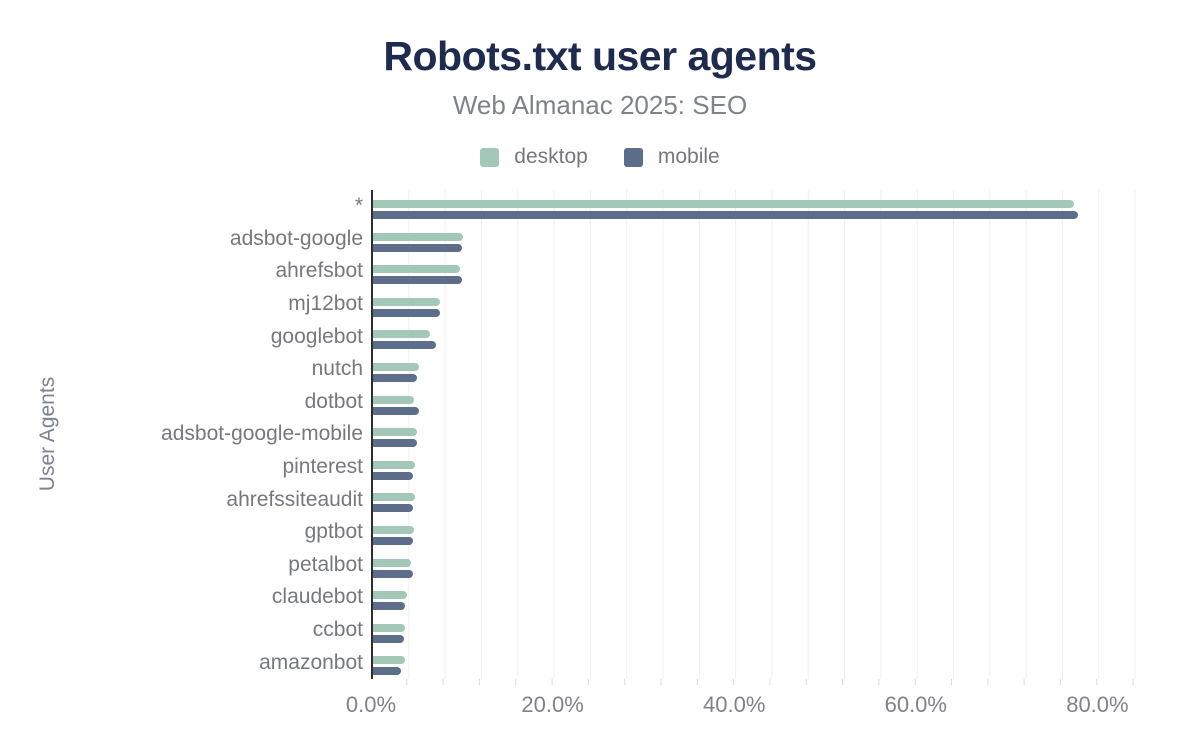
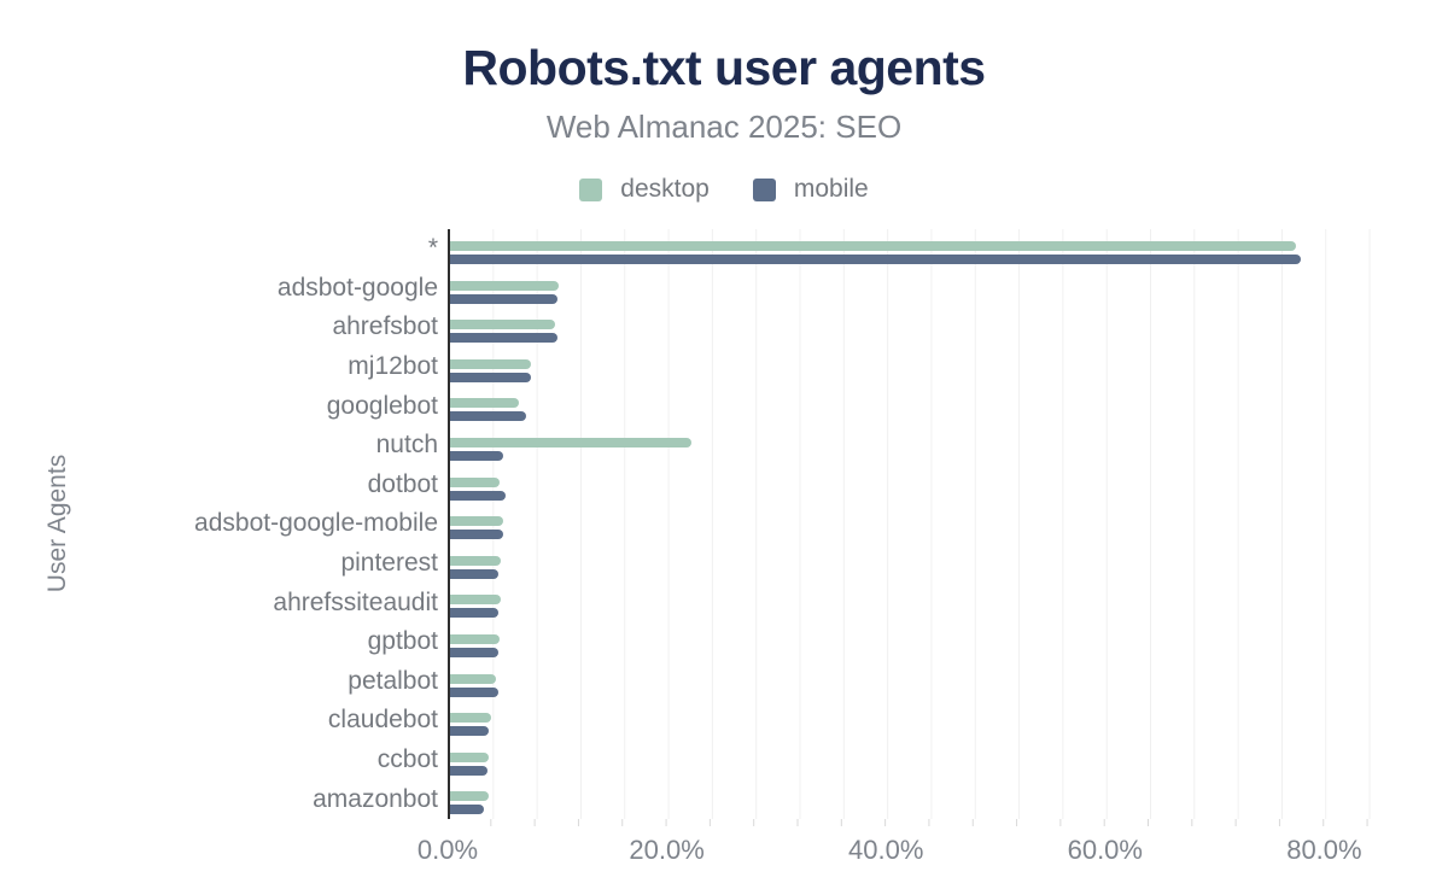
desktop/nutch: 5% -> 22%
